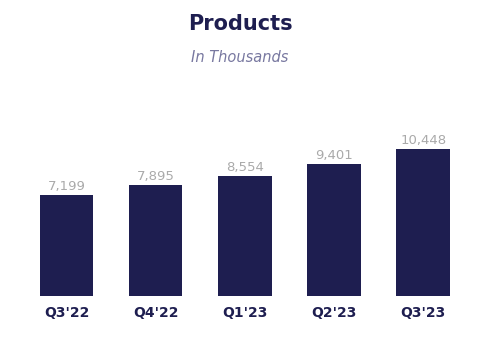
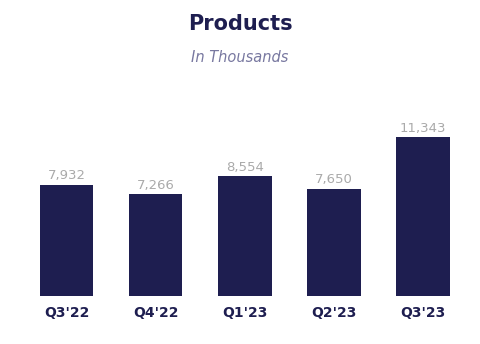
Q3'22: 7,199 -> 7,932
Q4'22: 7,895 -> 7,266
Q2'23: 9,401 -> 7,650
Q3'23: 10,448 -> 11,343
